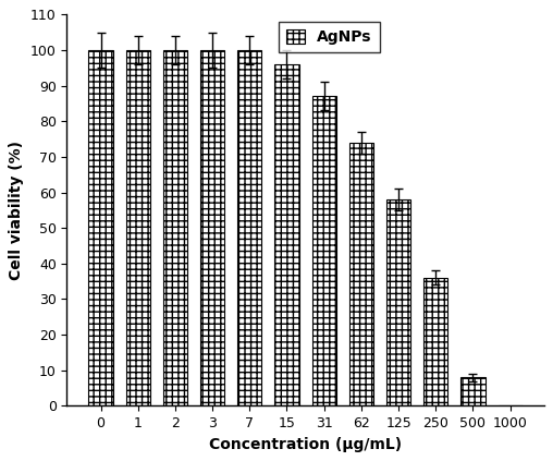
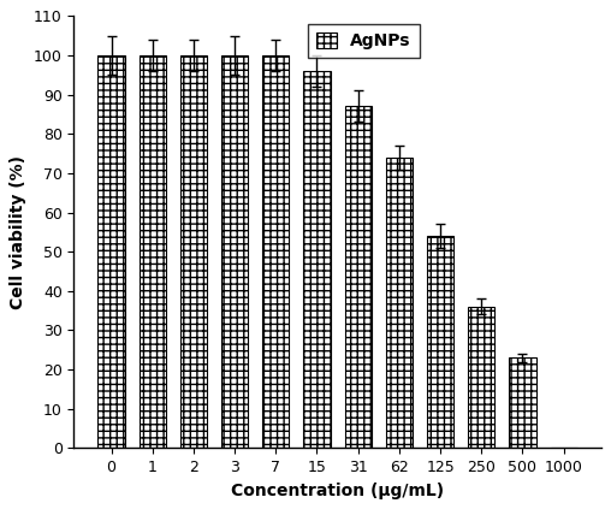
125: 58 -> 54
500: 8 -> 23
